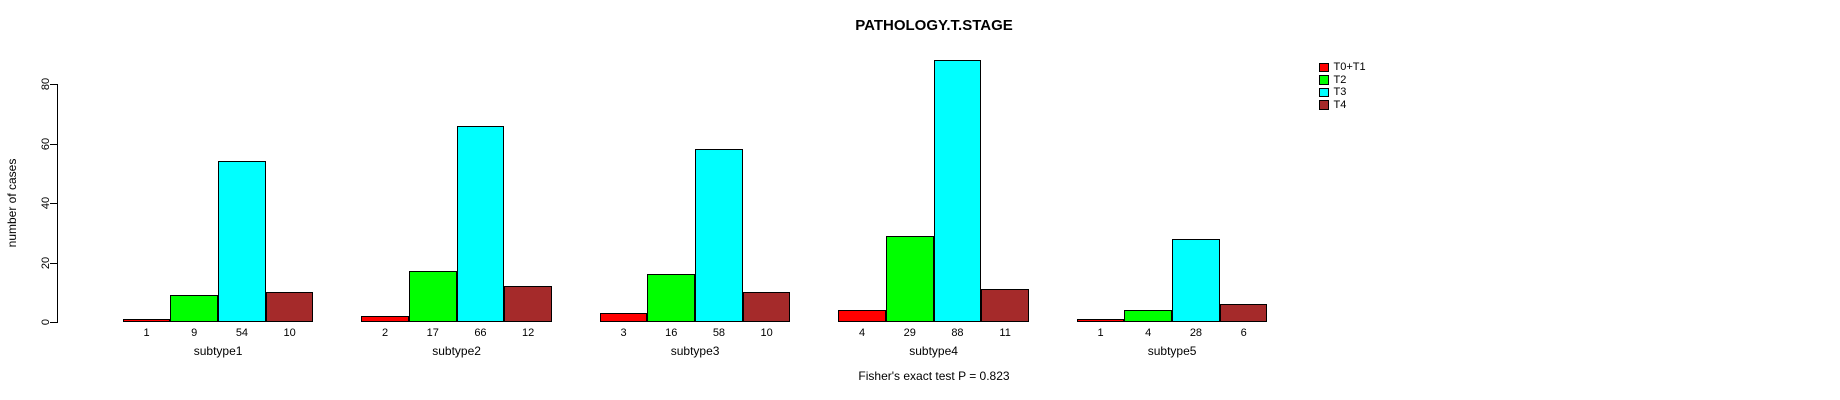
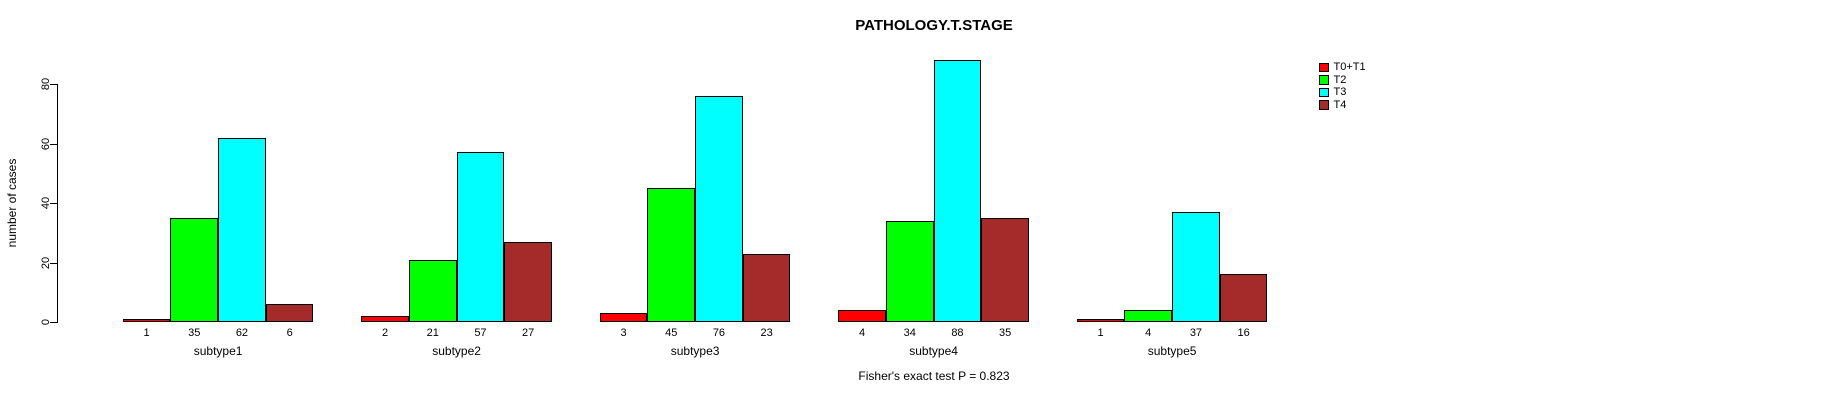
T2/subtype1: 9 -> 35
T3/subtype1: 54 -> 62
T4/subtype1: 10 -> 6
T2/subtype2: 17 -> 21
T3/subtype2: 66 -> 57
T4/subtype2: 12 -> 27
T2/subtype3: 16 -> 45
T3/subtype3: 58 -> 76
T4/subtype3: 10 -> 23
T2/subtype4: 29 -> 34
T4/subtype4: 11 -> 35
T3/subtype5: 28 -> 37
T4/subtype5: 6 -> 16
